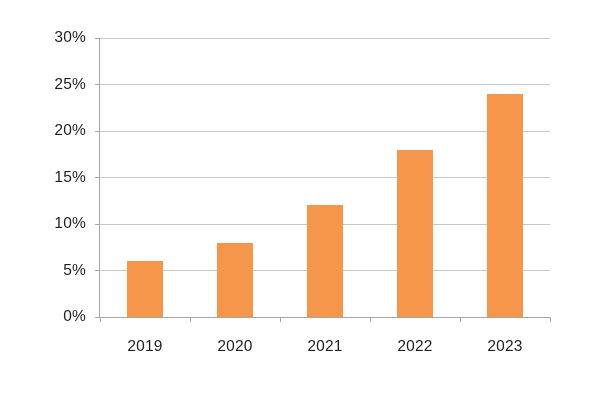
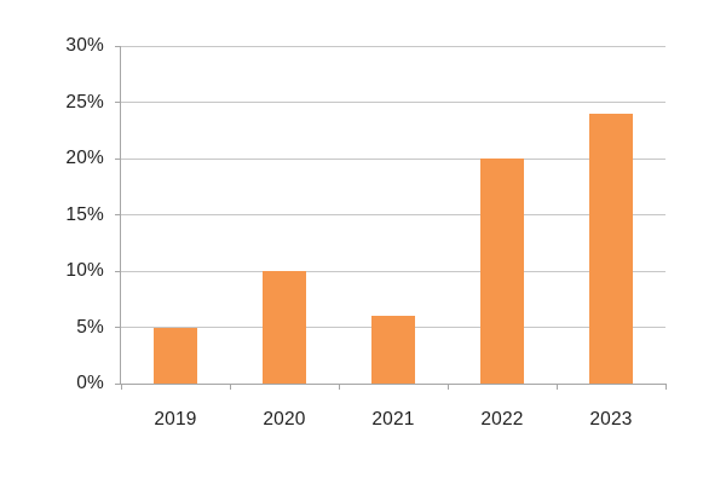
2019: 6% -> 5%
2020: 8% -> 10%
2021: 12% -> 6%
2022: 18% -> 20%
